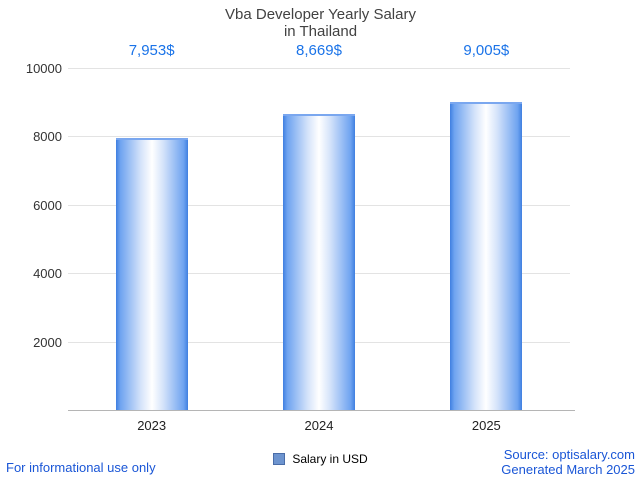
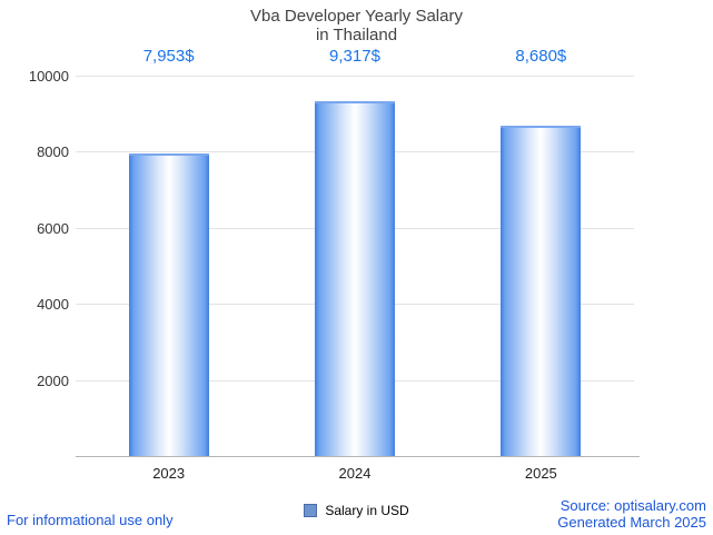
2024: 8,669 -> 9,317
2025: 9,005 -> 8,680
